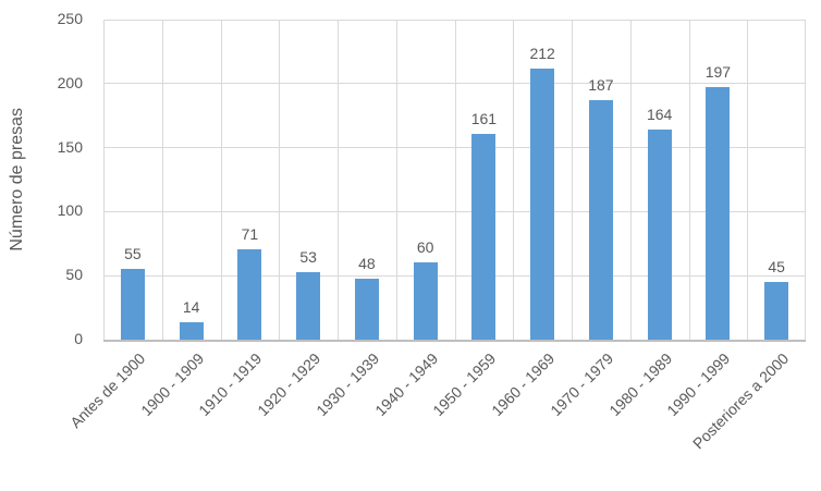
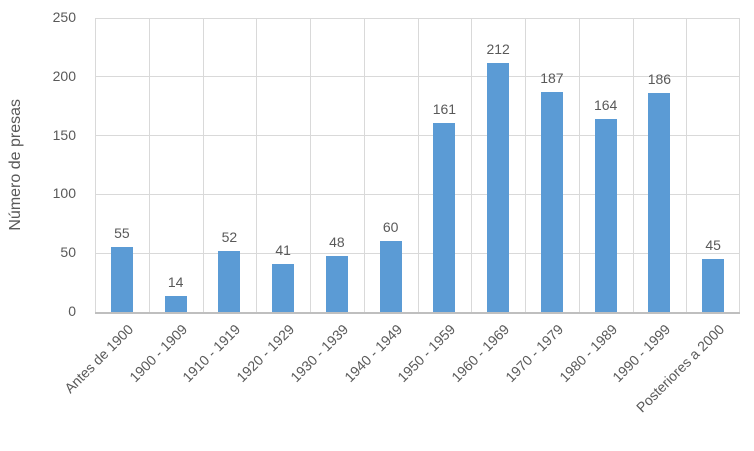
1910 - 1919: 71 -> 52
1920 - 1929: 53 -> 41
1990 - 1999: 197 -> 186
